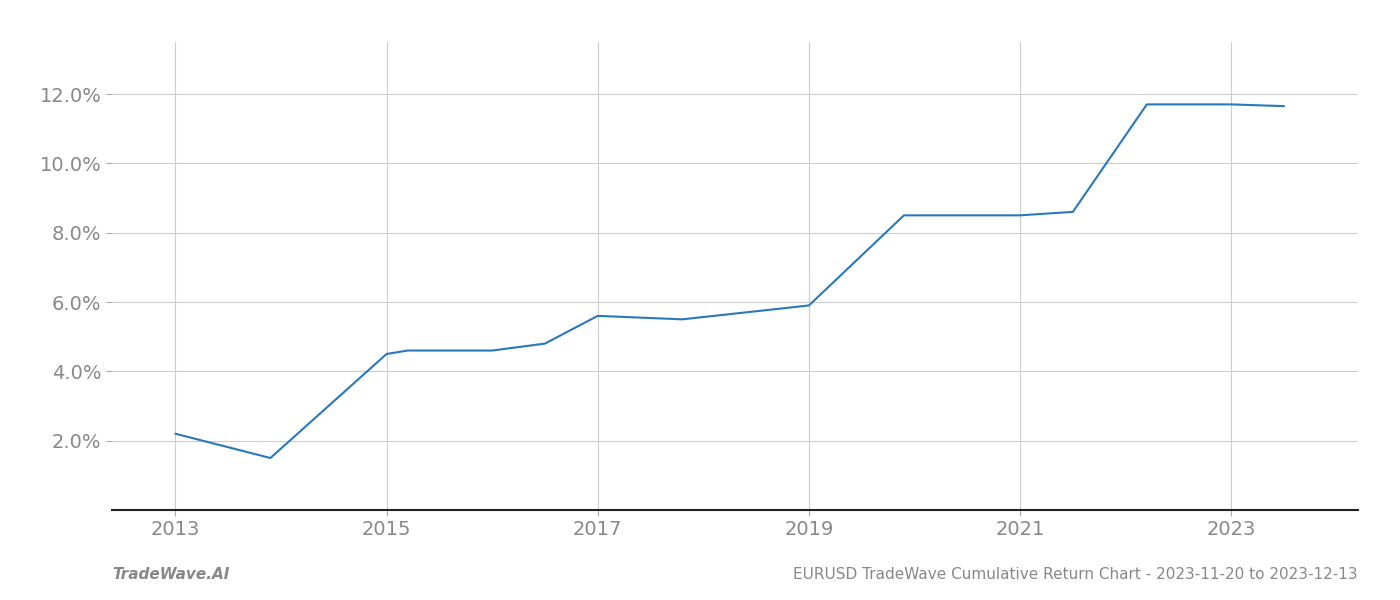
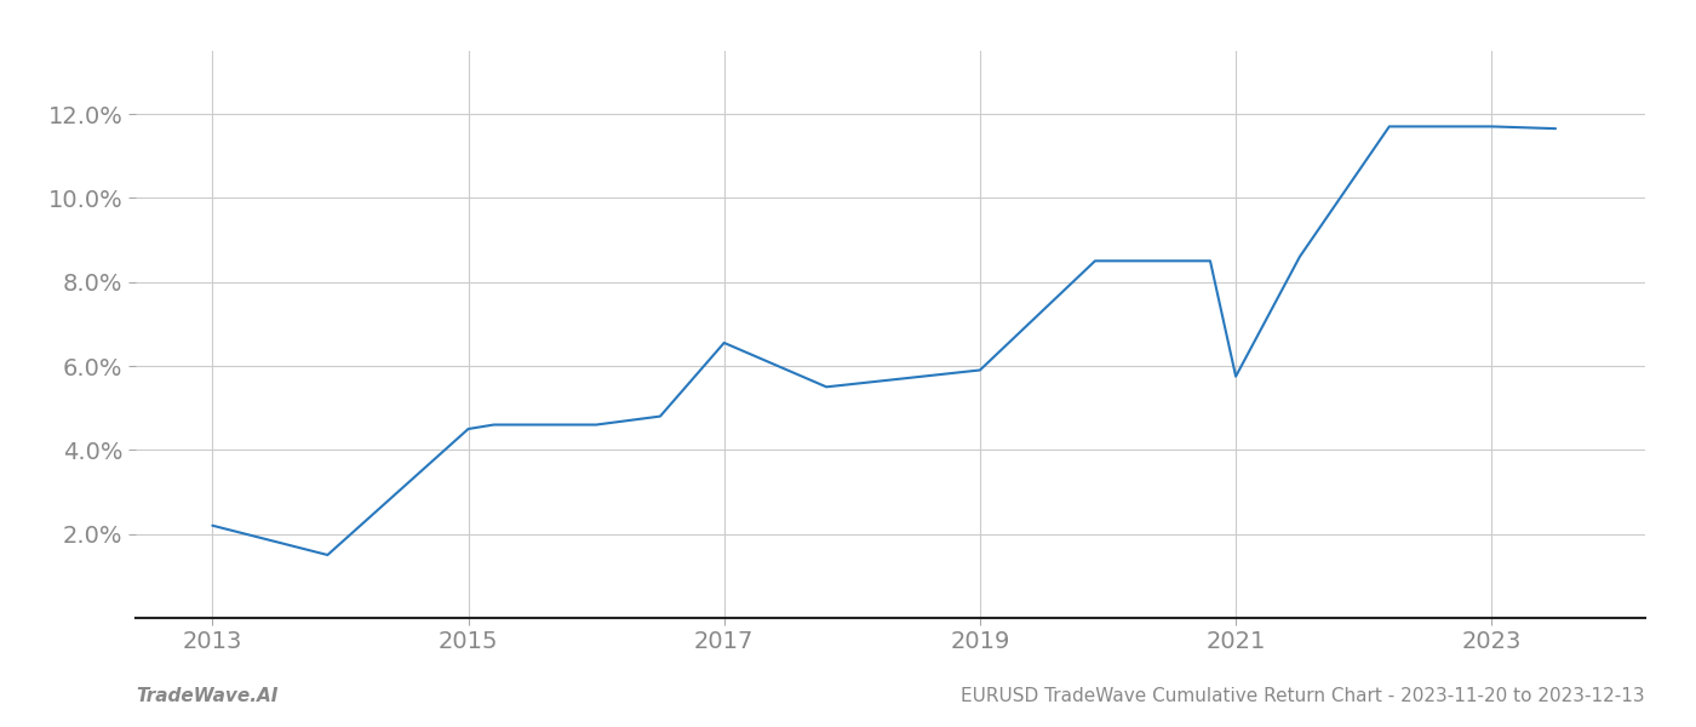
2017: 5.60% -> 6.55%
2021: 8.50% -> 5.75%
